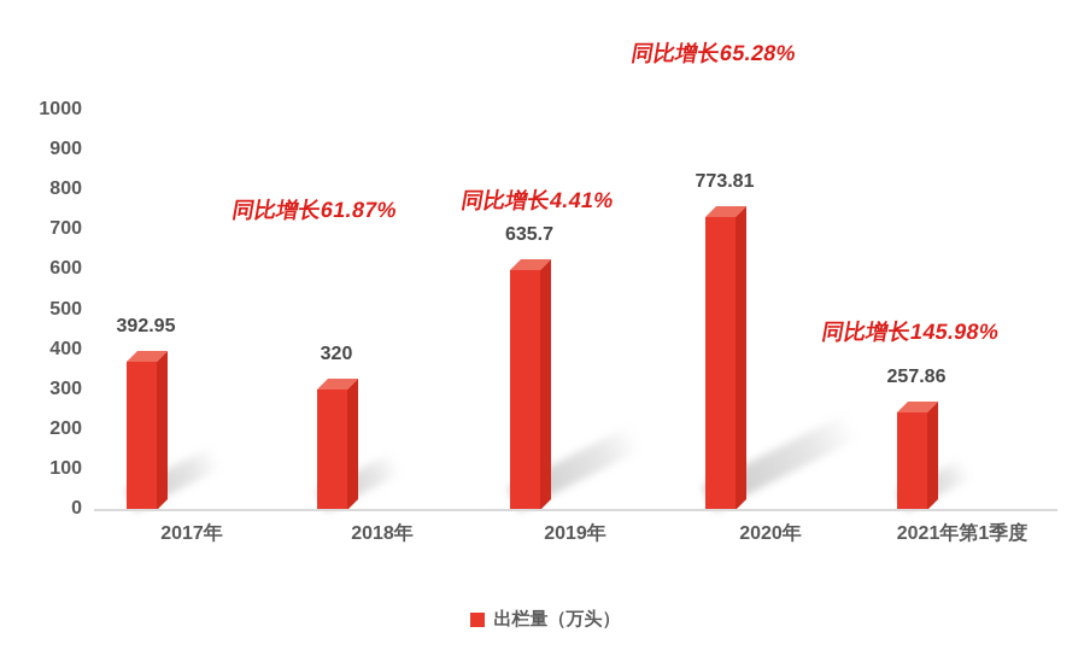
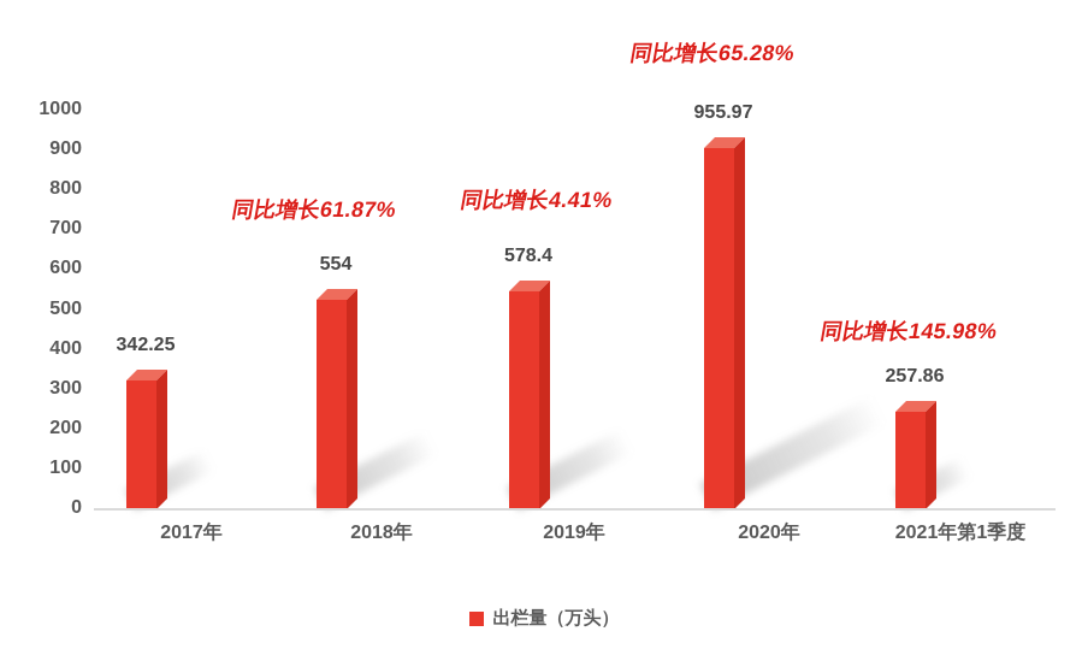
2017年: 392.95 -> 342.25
2018年: 320 -> 554
2019年: 635.7 -> 578.4
2020年: 773.81 -> 955.97
